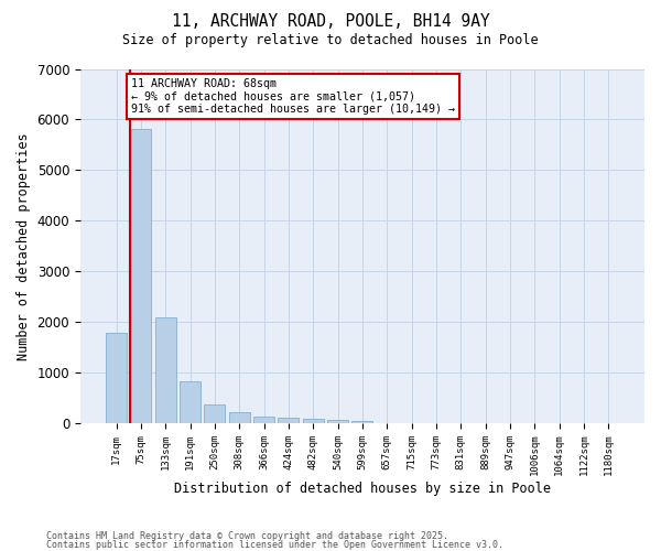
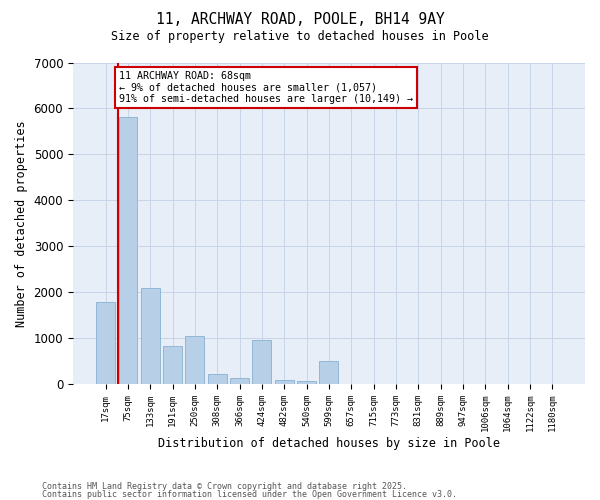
250sqm: 370 -> 1050
424sqm: 110 -> 950
599sqm: 50 -> 500
